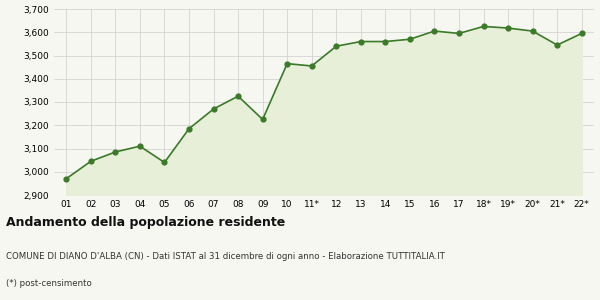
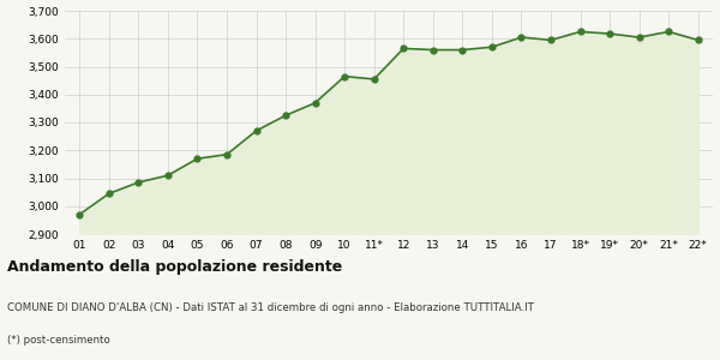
05: 3,040 -> 3,170
09: 3,225 -> 3,370
12: 3,540 -> 3,565
21*: 3,545 -> 3,625
